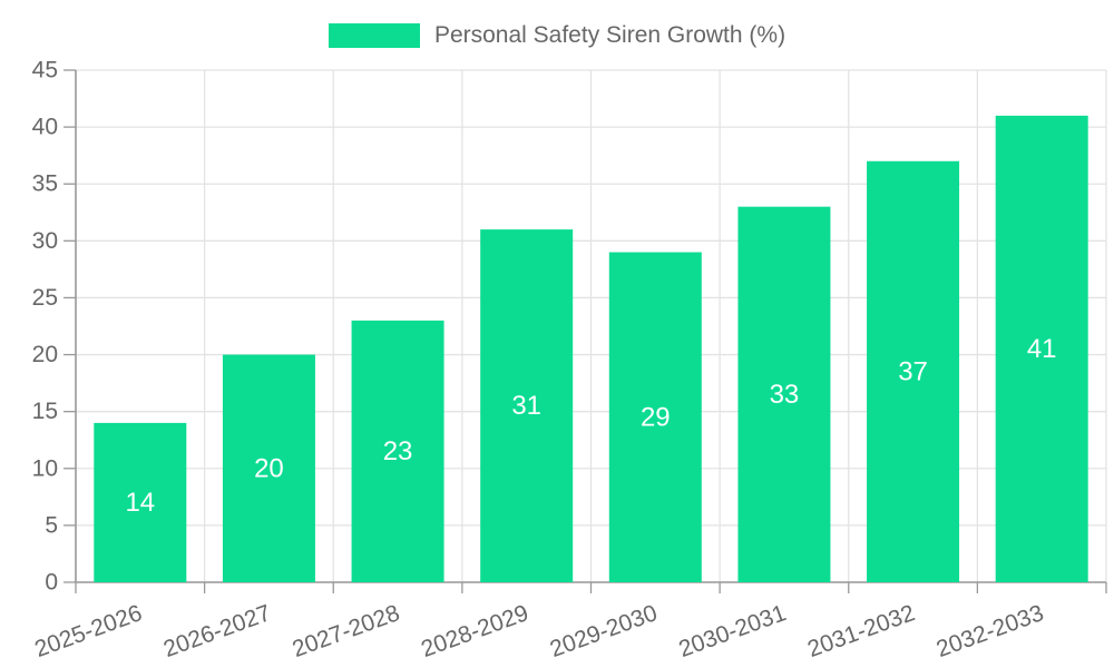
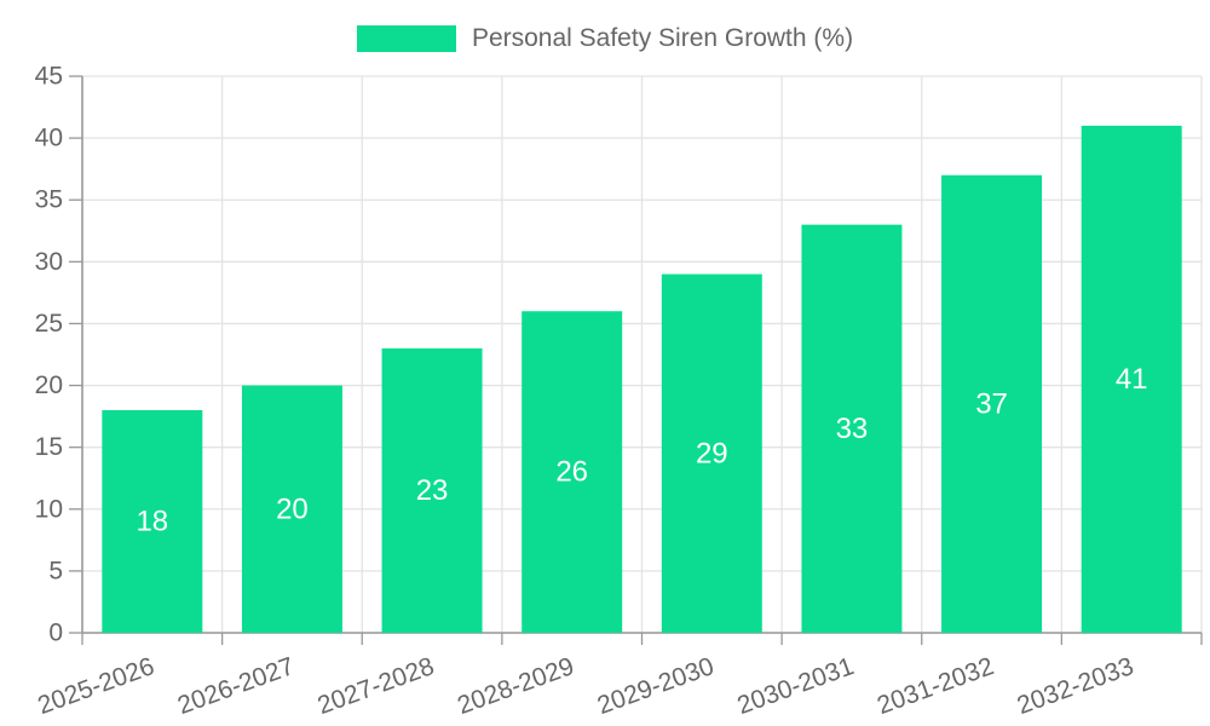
2025-2026: 14 -> 18
2028-2029: 31 -> 26
